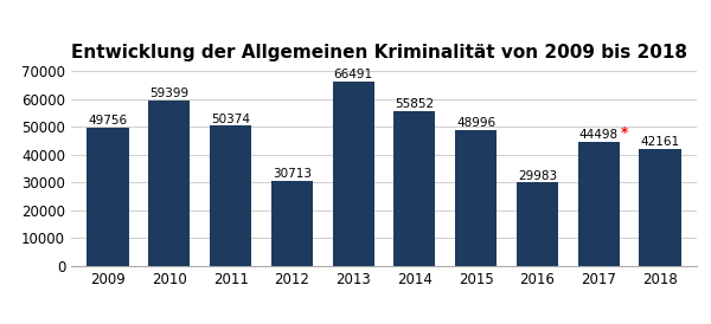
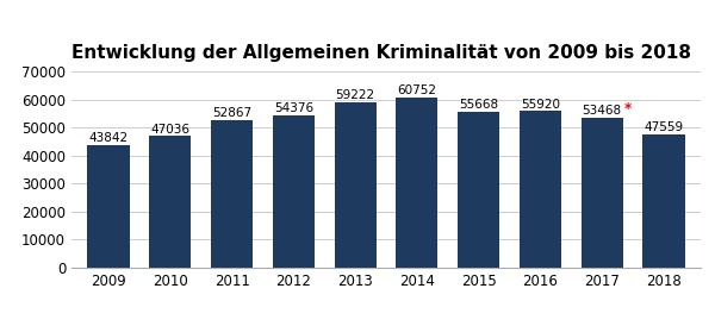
2009: 49756 -> 43842
2010: 59399 -> 47036
2011: 50374 -> 52867
2012: 30713 -> 54376
2013: 66491 -> 59222
2014: 55852 -> 60752
2015: 48996 -> 55668
2016: 29983 -> 55920
2017: 44498 -> 53468
2018: 42161 -> 47559
